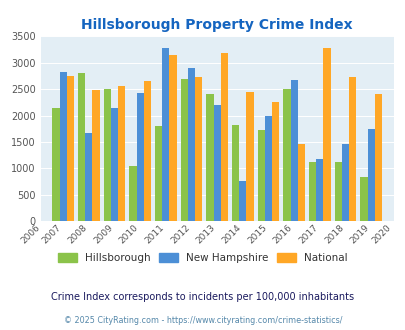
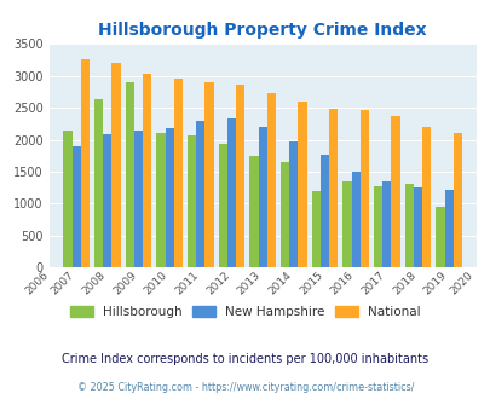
New Hampshire/2007: 2820 -> 1900
National/2007: 2740 -> 3260
Hillsborough/2008: 2800 -> 2640
New Hampshire/2008: 1660 -> 2090
National/2008: 2480 -> 3200
Hillsborough/2009: 2500 -> 2900
National/2009: 2560 -> 3040
Hillsborough/2010: 1040 -> 2100
New Hampshire/2010: 2420 -> 2180
National/2010: 2660 -> 2950
Hillsborough/2011: 1800 -> 2060
New Hampshire/2011: 3280 -> 2290
National/2011: 3140 -> 2900
Hillsborough/2012: 2700 -> 1930
New Hampshire/2012: 2900 -> 2340
National/2012: 2720 -> 2860
Hillsborough/2013: 2400 -> 1750
National/2013: 3180 -> 2720
Hillsborough/2014: 1820 -> 1650
New Hampshire/2014: 760 -> 1980
National/2014: 2440 -> 2600
Hillsborough/2015: 1720 -> 1190
New Hampshire/2015: 2000 -> 1760
National/2015: 2260 -> 2490
Hillsborough/2016: 2500 -> 1340
New Hampshire/2016: 2680 -> 1500
National/2016: 1460 -> 2470
Hillsborough/2017: 1120 -> 1280
New Hampshire/2017: 1180 -> 1350
National/2017: 3280 -> 2370
Hillsborough/2018: 1120 -> 1300
New Hampshire/2018: 1460 -> 1250
National/2018: 2720 -> 2200
Hillsborough/2019: 840 -> 950
New Hampshire/2019: 1740 -> 1210
National/2019: 2400 -> 2100
